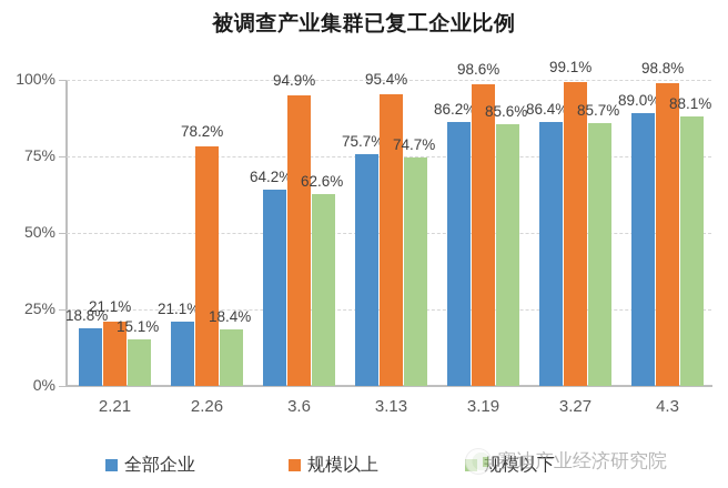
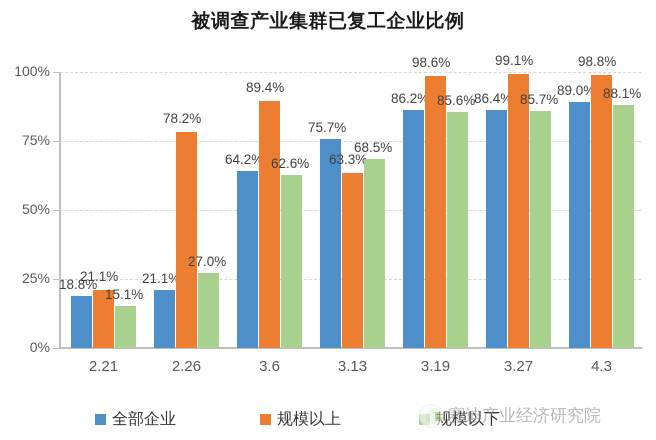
规模以下/2.26: 18.4% -> 27.0%
规模以上/3.6: 94.9% -> 89.4%
规模以上/3.13: 95.4% -> 63.3%
规模以下/3.13: 74.7% -> 68.5%
